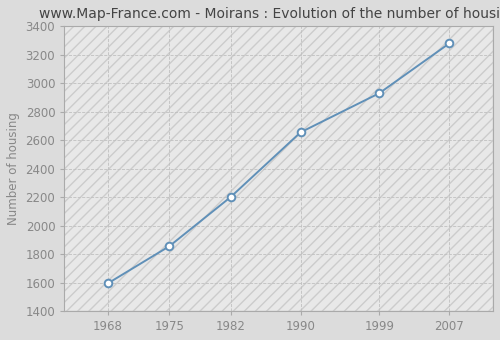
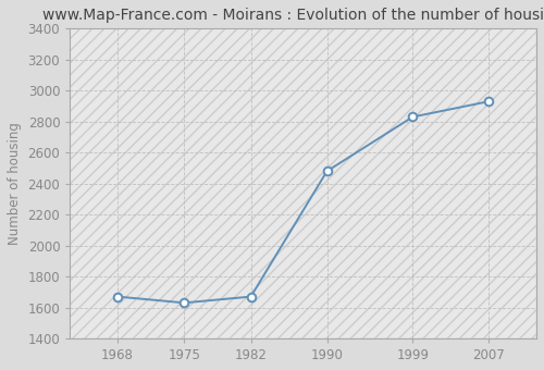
1968: 1600 -> 1670
1975: 1860 -> 1630
1982: 2200 -> 1670
1990: 2660 -> 2480
1999: 2930 -> 2830
2007: 3280 -> 2930
